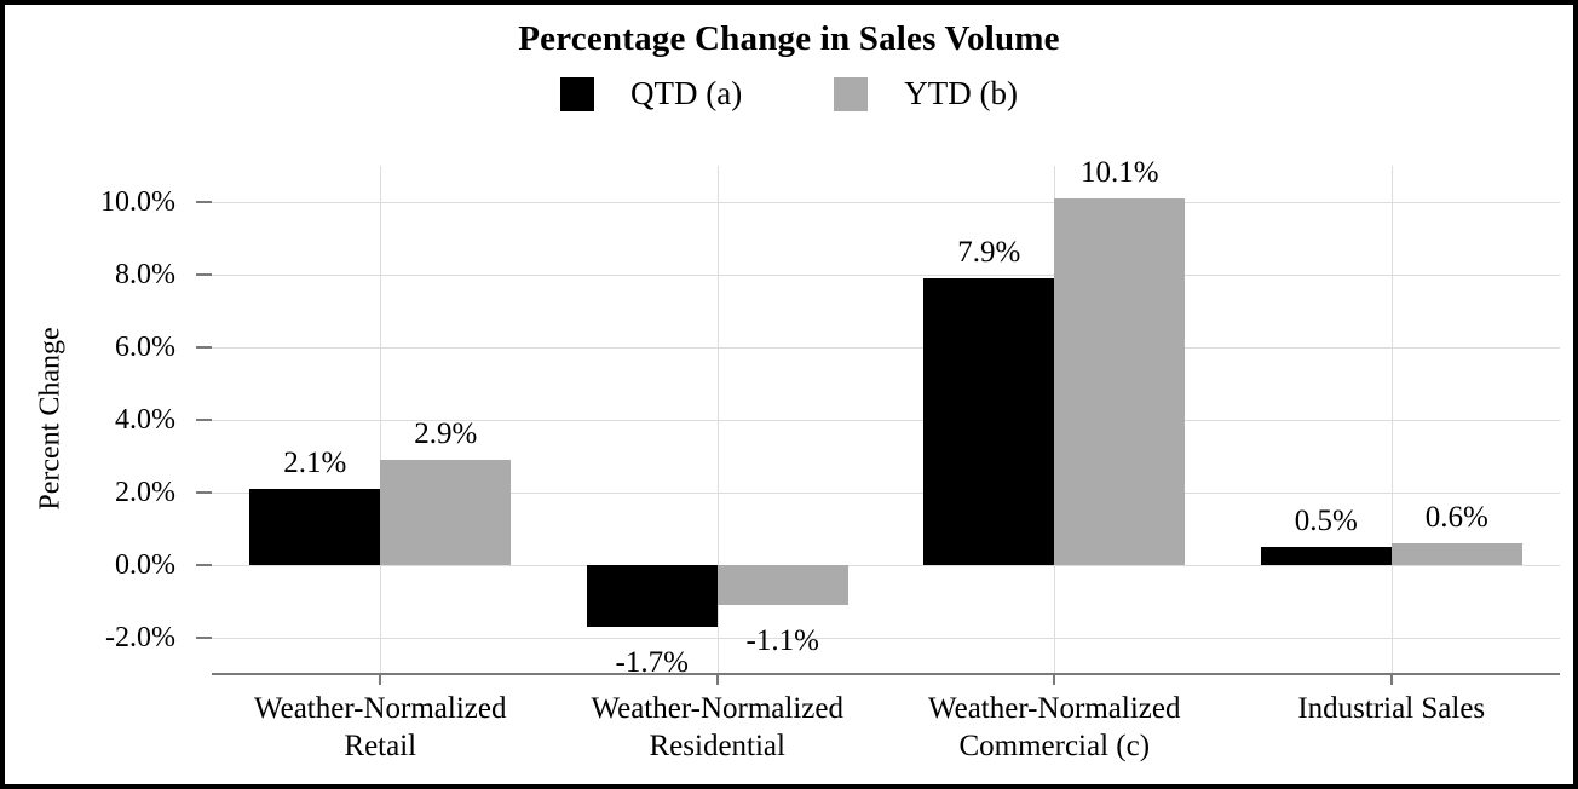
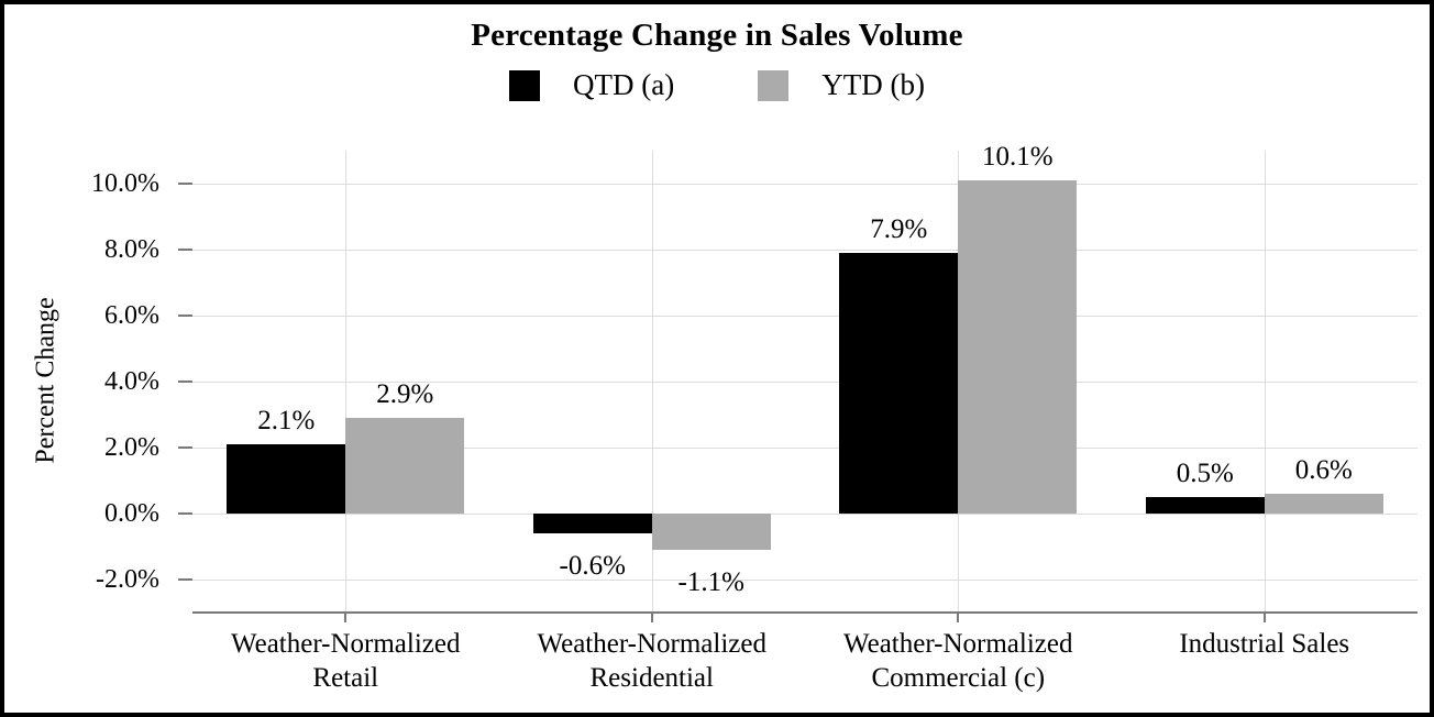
QTD (a)/Weather-Normalized Residential: -1.7% -> -0.6%
